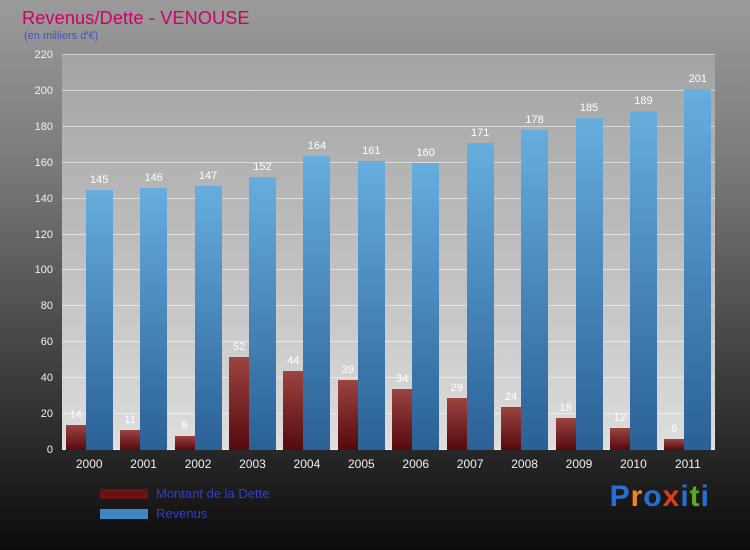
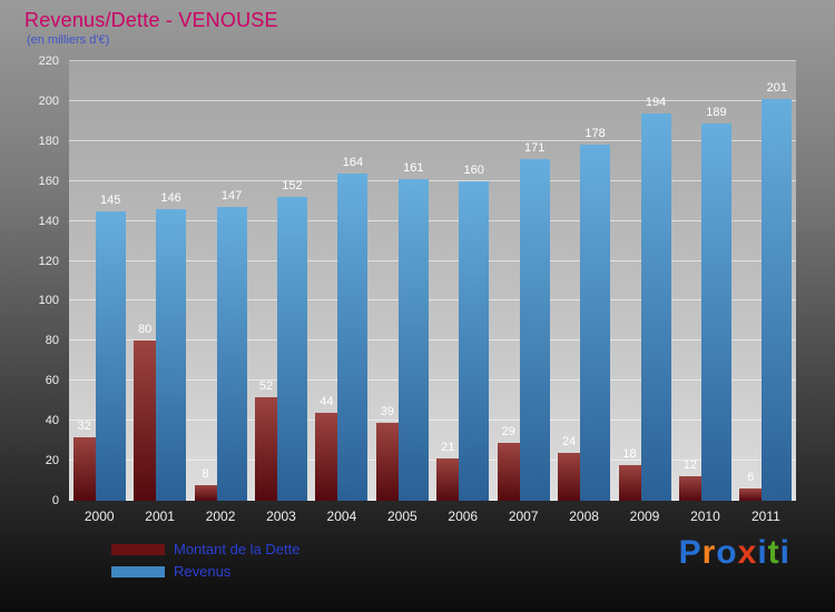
Montant de la Dette/2000: 14 -> 32
Montant de la Dette/2001: 11 -> 80
Montant de la Dette/2006: 34 -> 21
Revenus/2009: 185 -> 194
